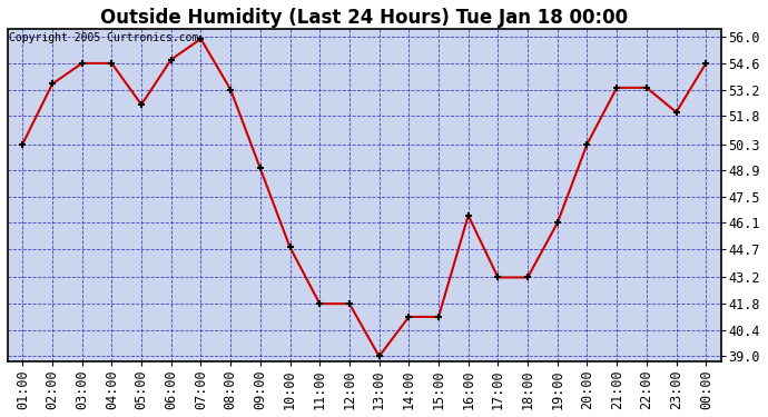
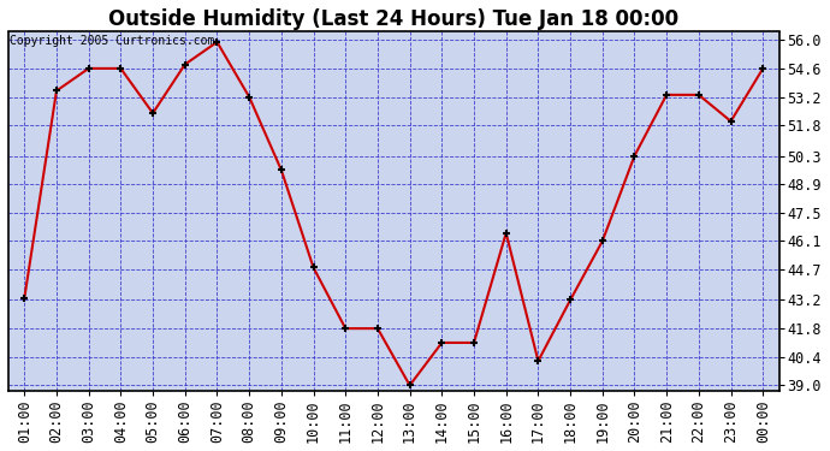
01:00: 50.3 -> 43.3
09:00: 49.0 -> 49.6
17:00: 43.2 -> 40.2
